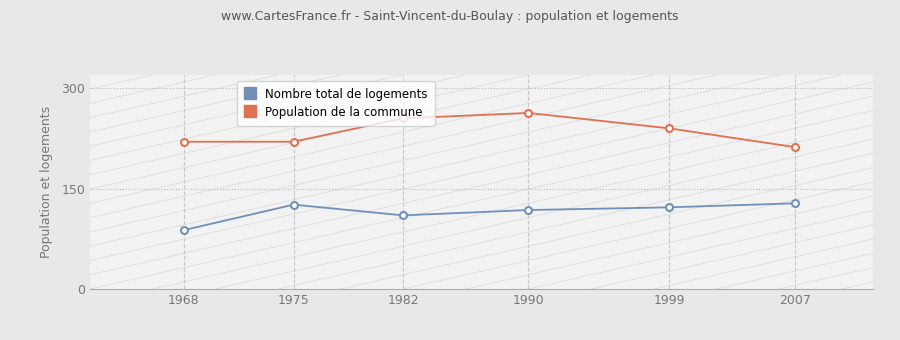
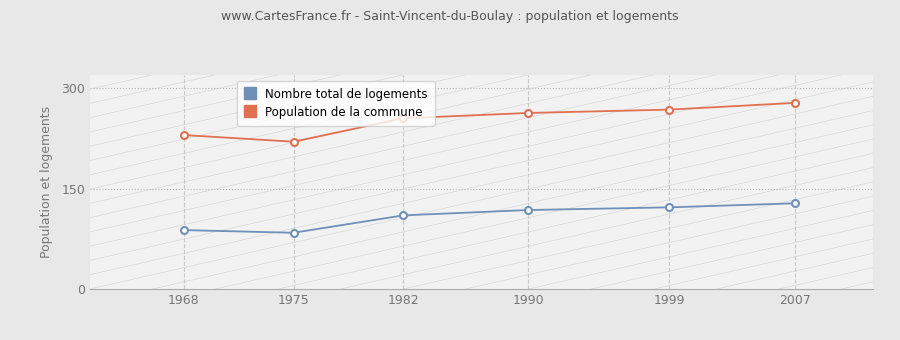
Population de la commune/1968: 220 -> 230
Nombre total de logements/1975: 126 -> 84
Population de la commune/1999: 240 -> 268
Population de la commune/2007: 212 -> 278
